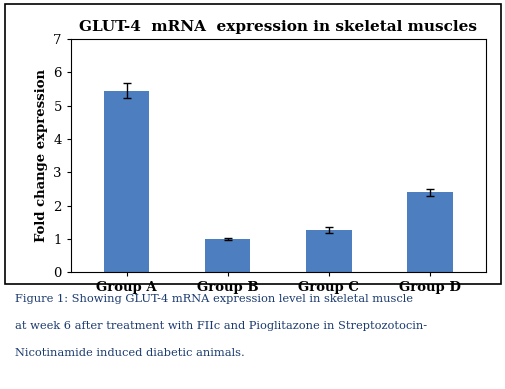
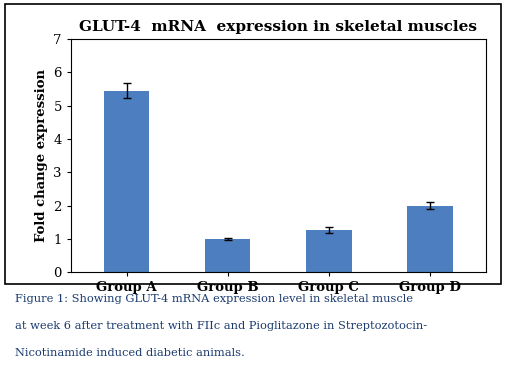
Group D: 2.40 -> 2.00
